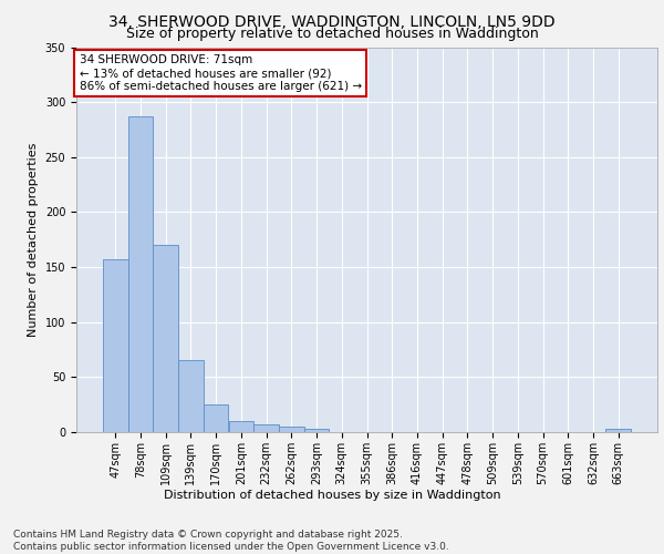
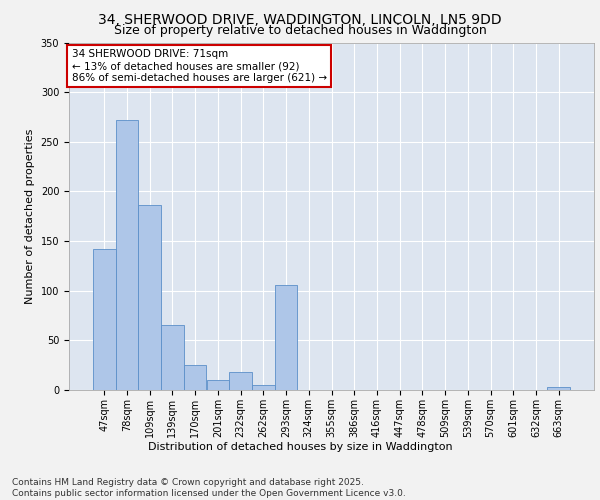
47sqm: 157 -> 142
78sqm: 287 -> 272
109sqm: 170 -> 186
232sqm: 7 -> 18
293sqm: 3 -> 106
